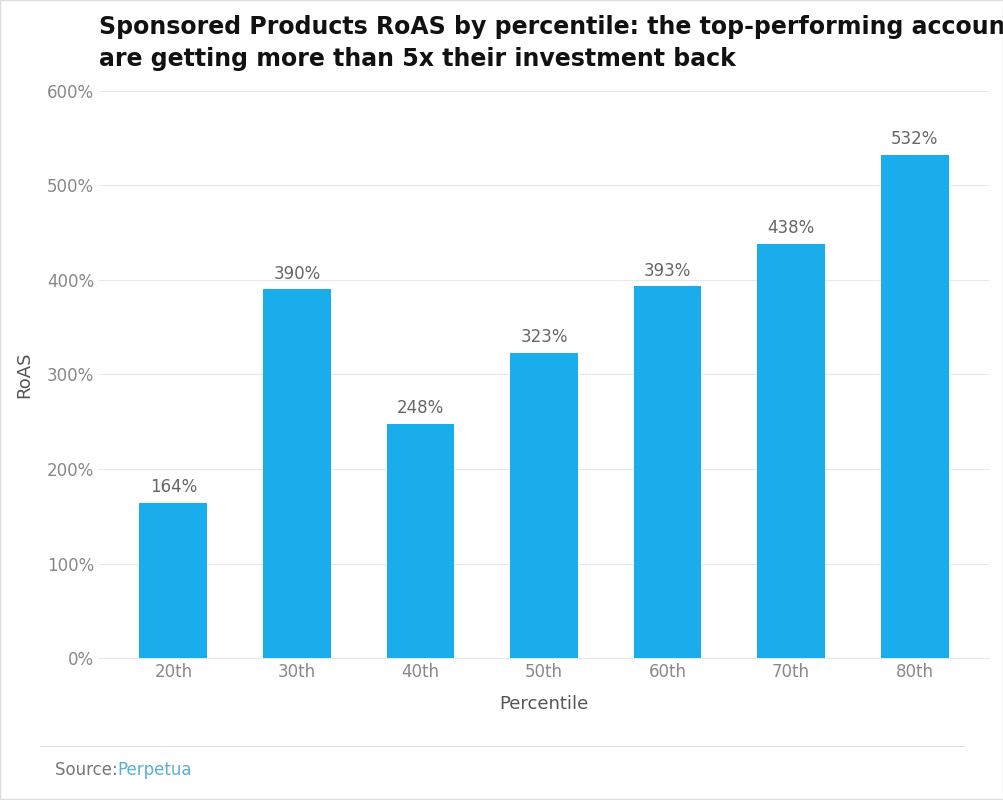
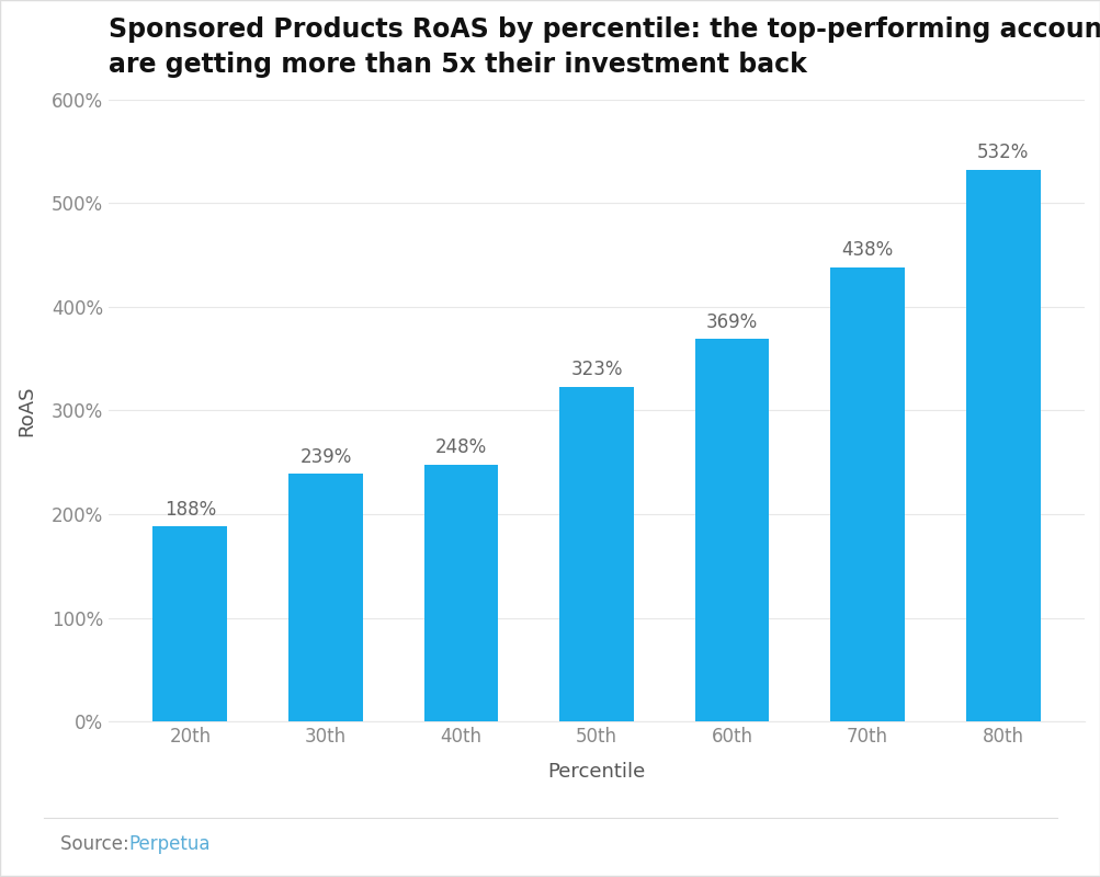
20th: 164% -> 188%
30th: 390% -> 239%
60th: 393% -> 369%
